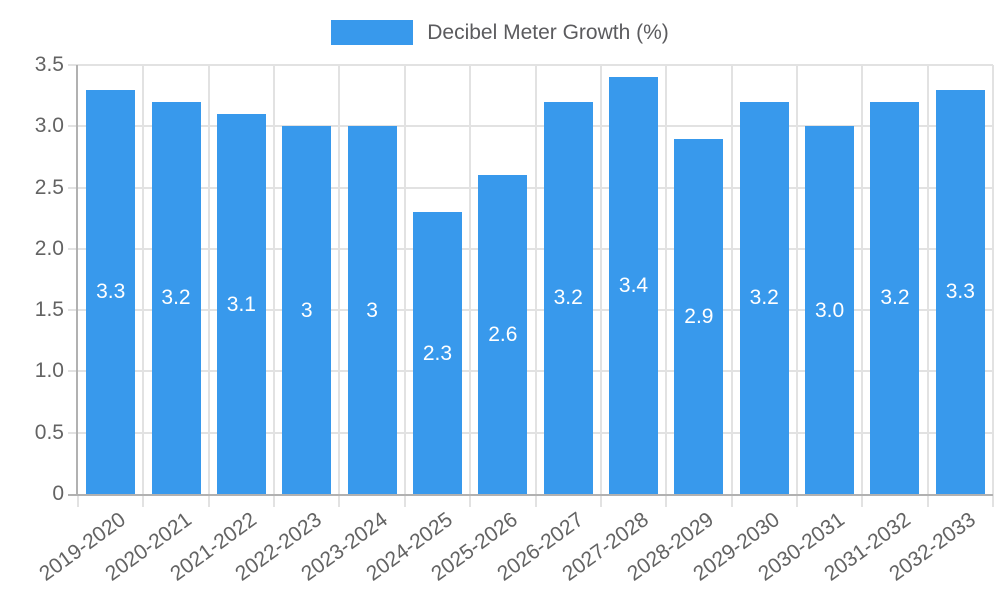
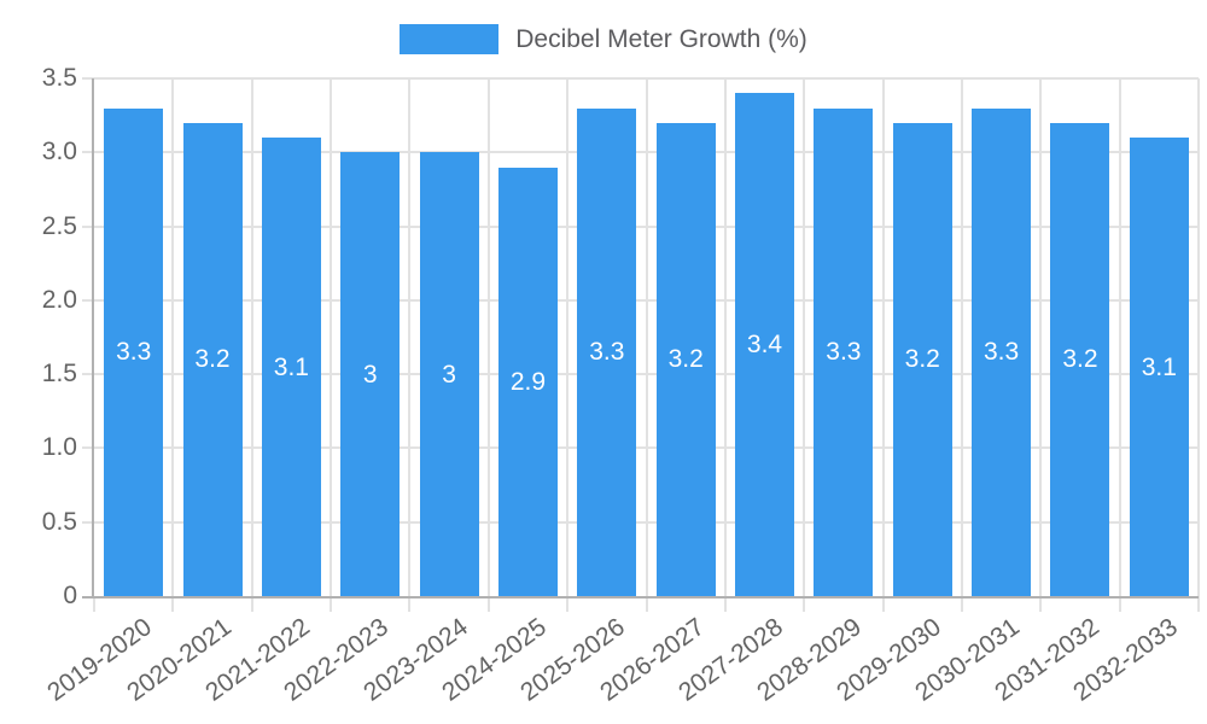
2024-2025: 2.3 -> 2.9
2025-2026: 2.6 -> 3.3
2028-2029: 2.9 -> 3.3
2030-2031: 3.0 -> 3.3
2032-2033: 3.3 -> 3.1
